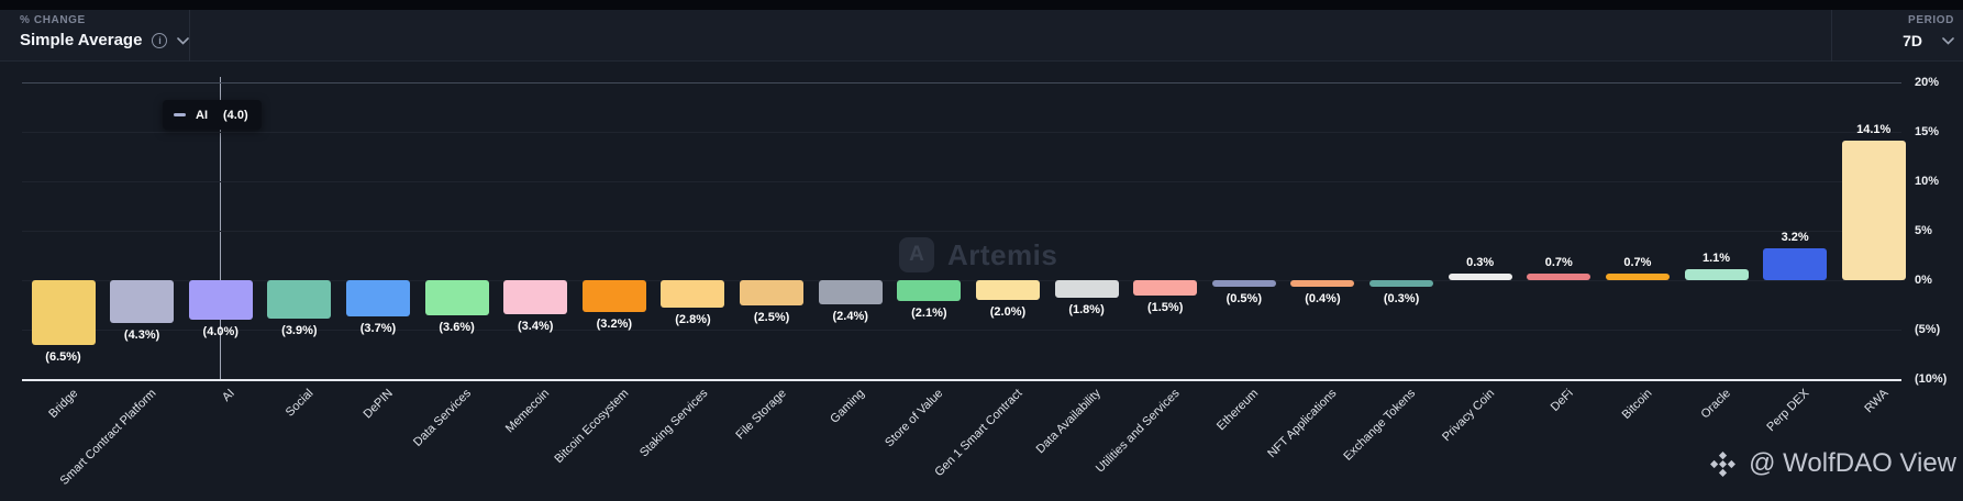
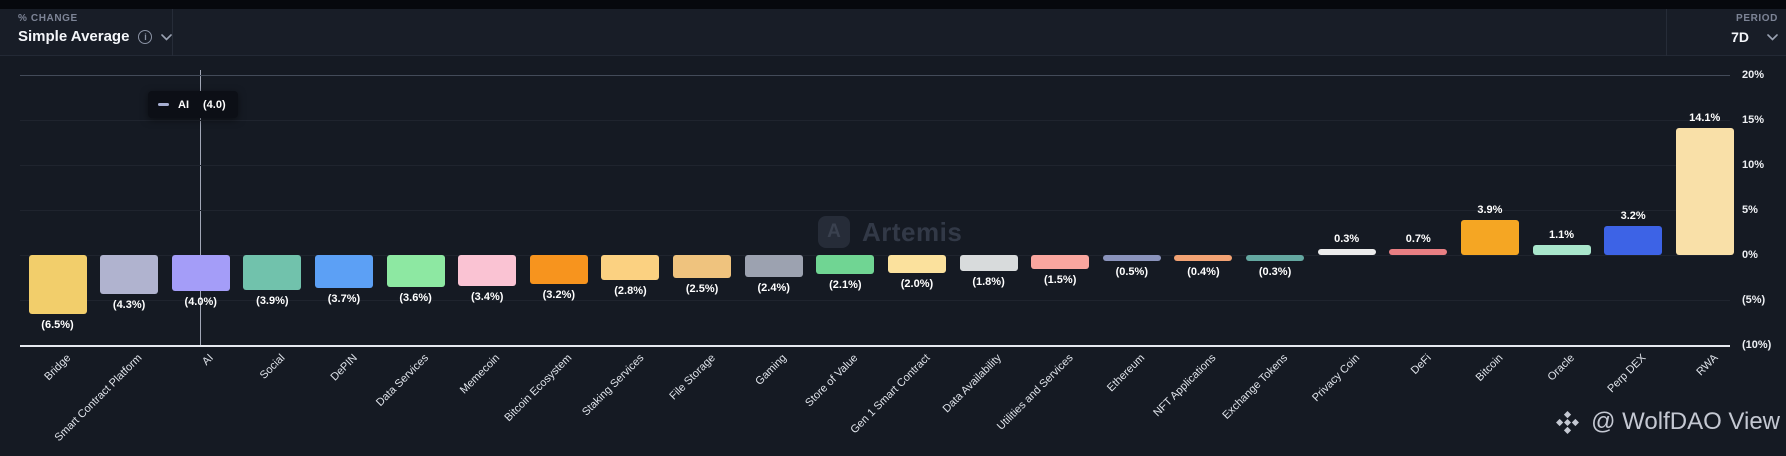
Bitcoin: 0.7% -> 3.9%
